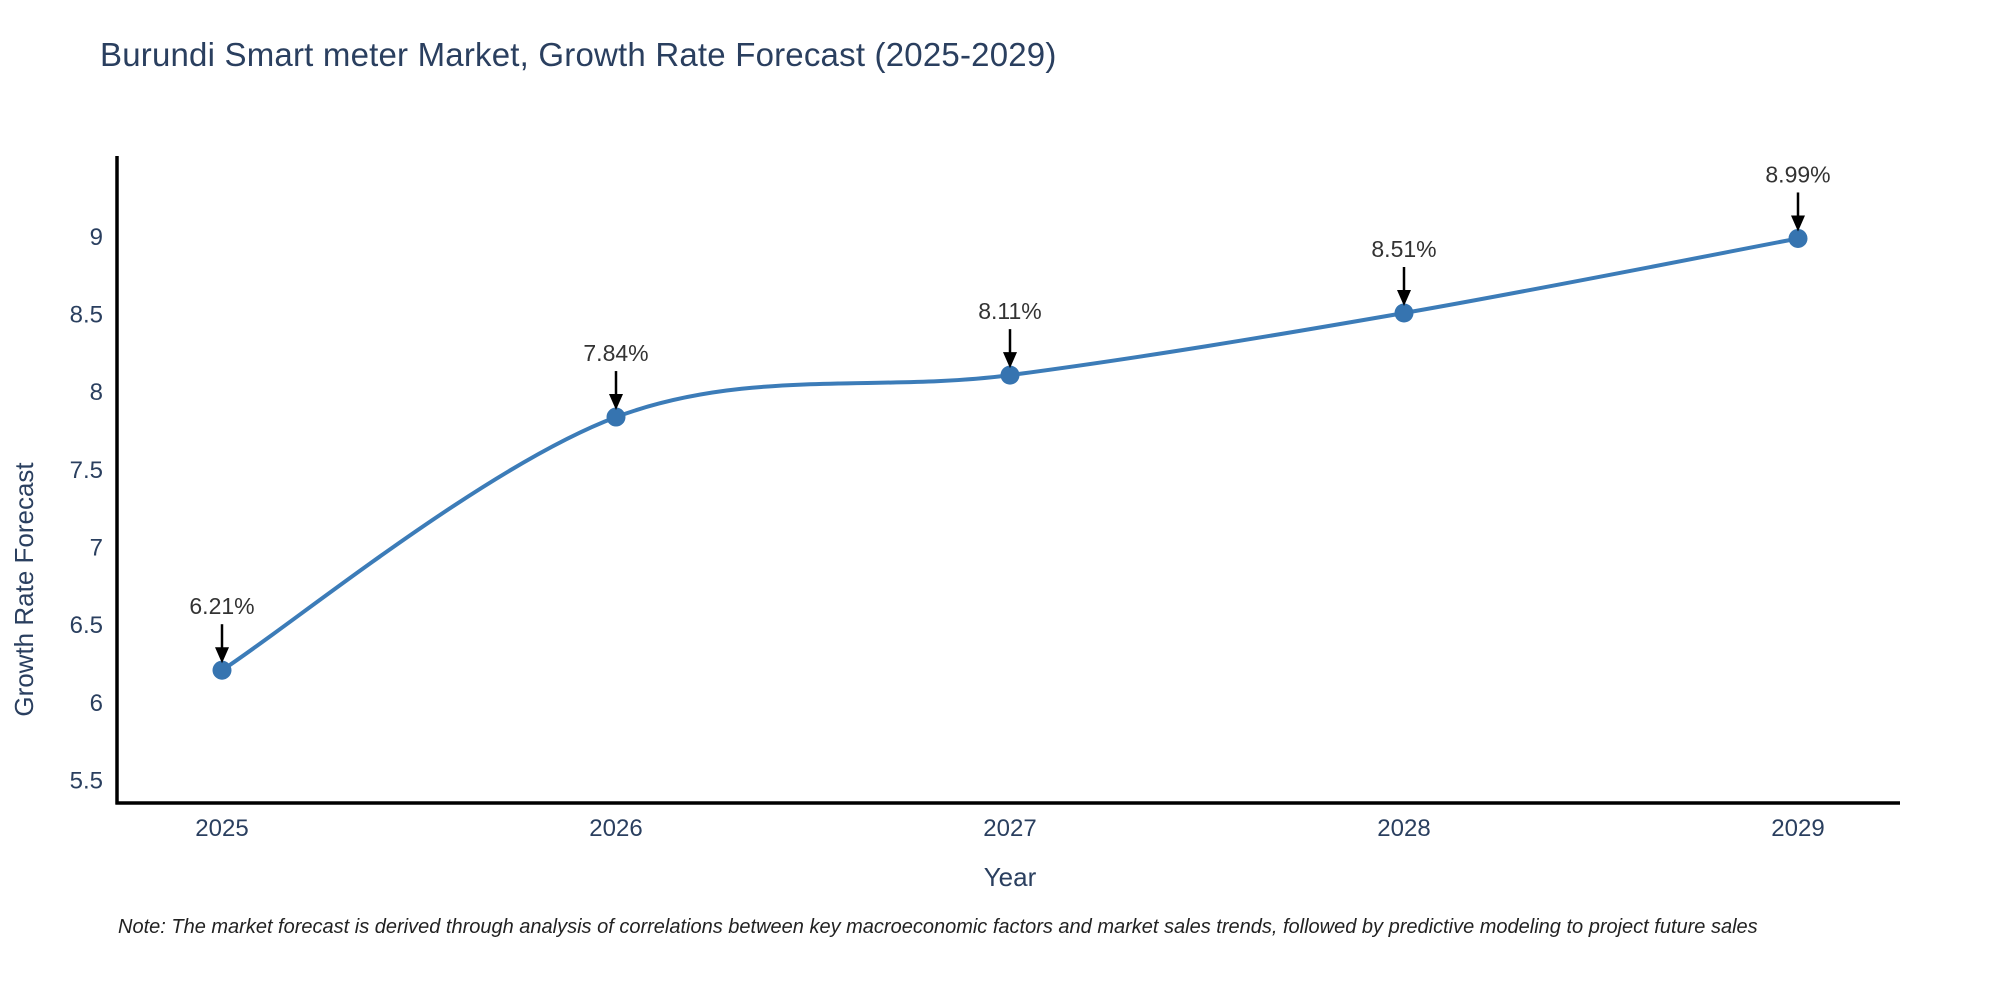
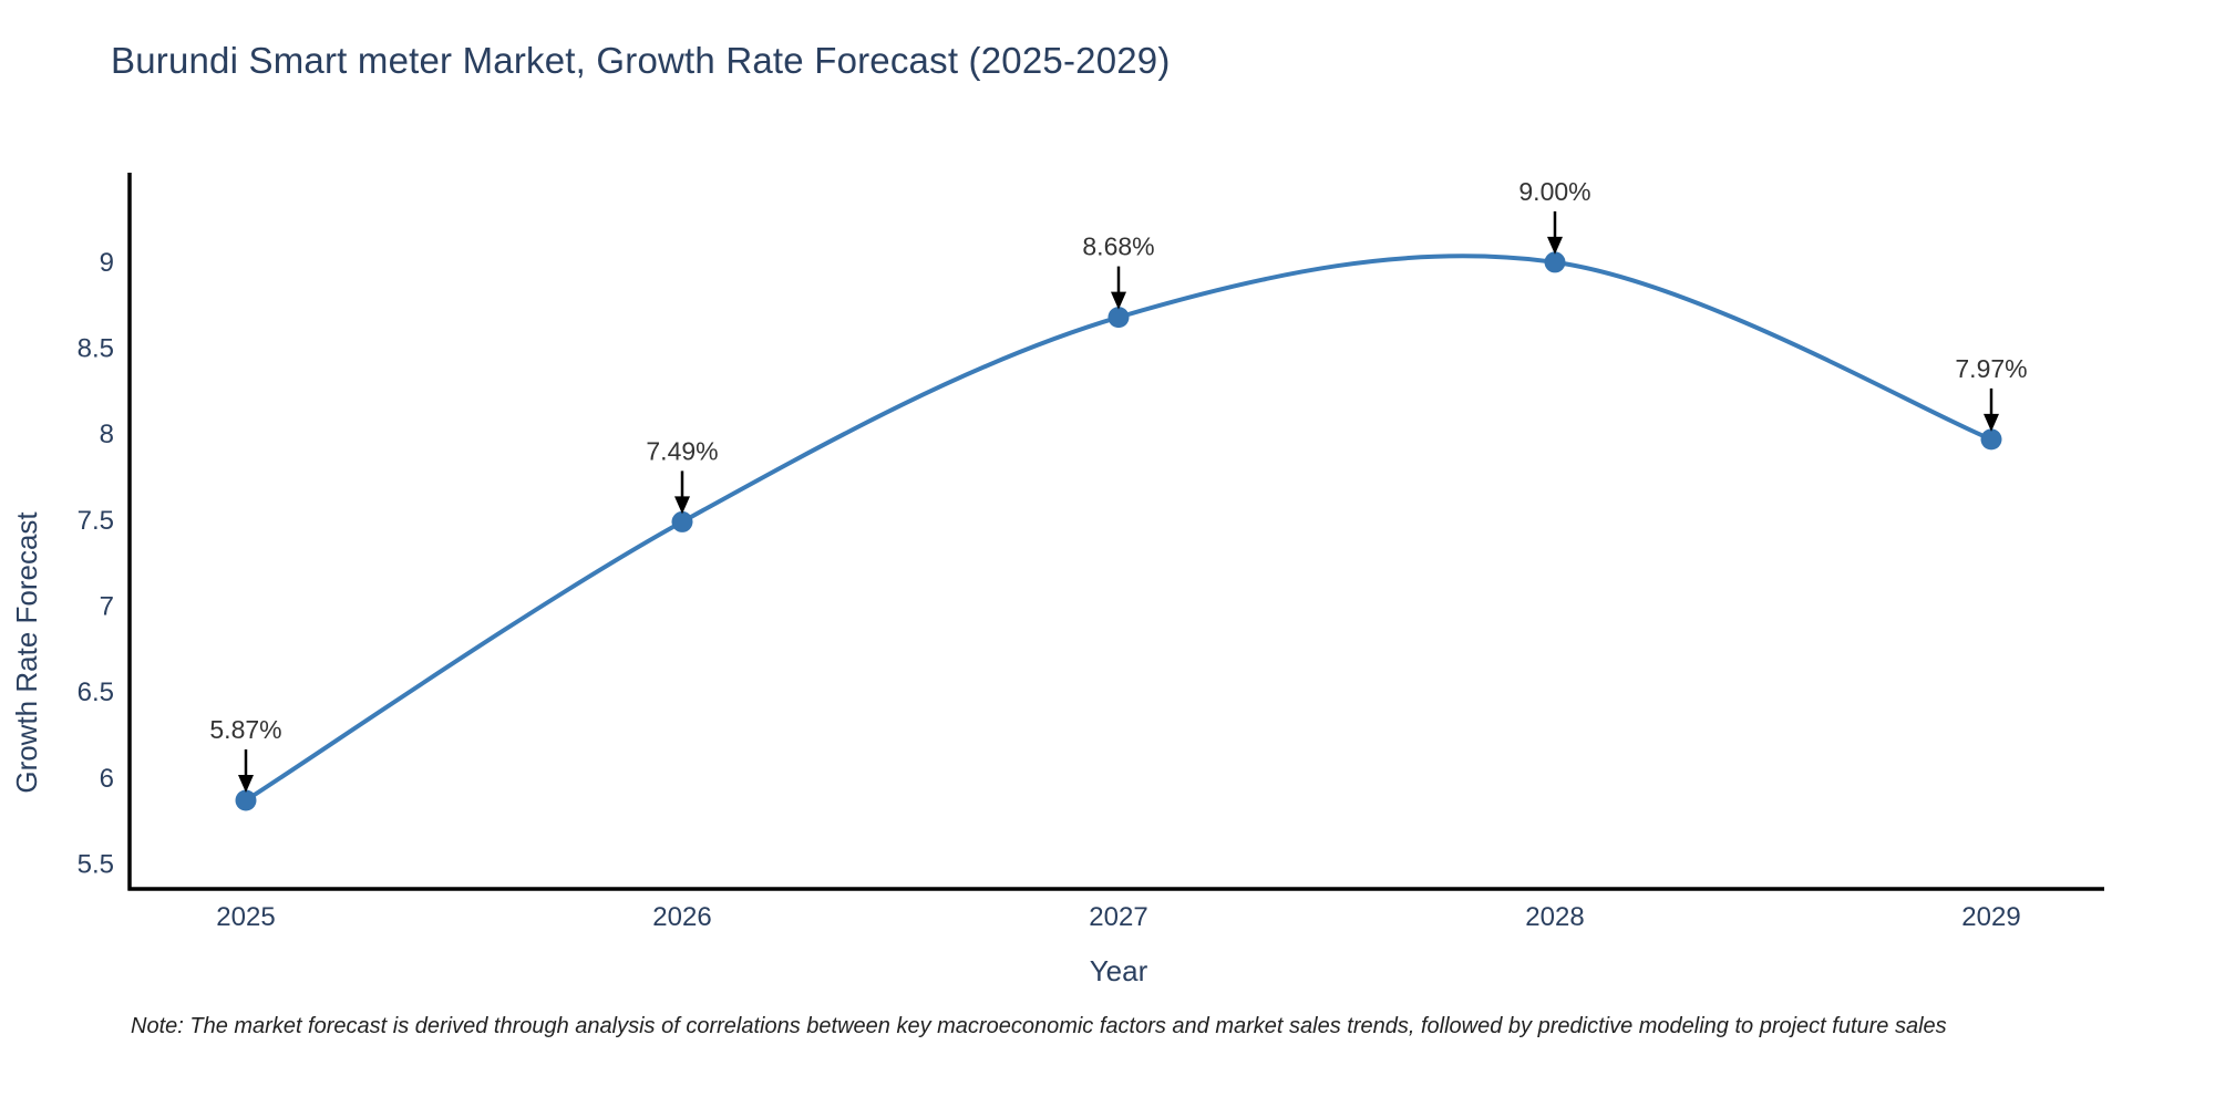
2025: 6.21% -> 5.87%
2026: 7.84% -> 7.49%
2027: 8.11% -> 8.68%
2028: 8.51% -> 9.00%
2029: 8.99% -> 7.97%
